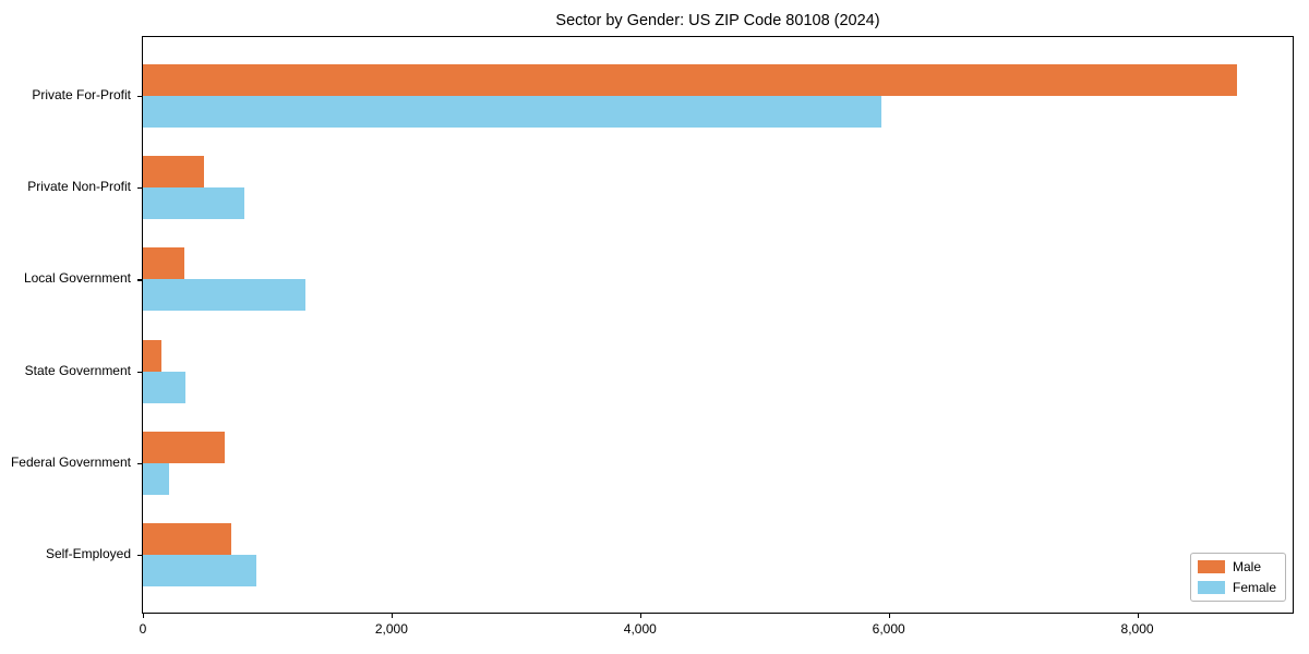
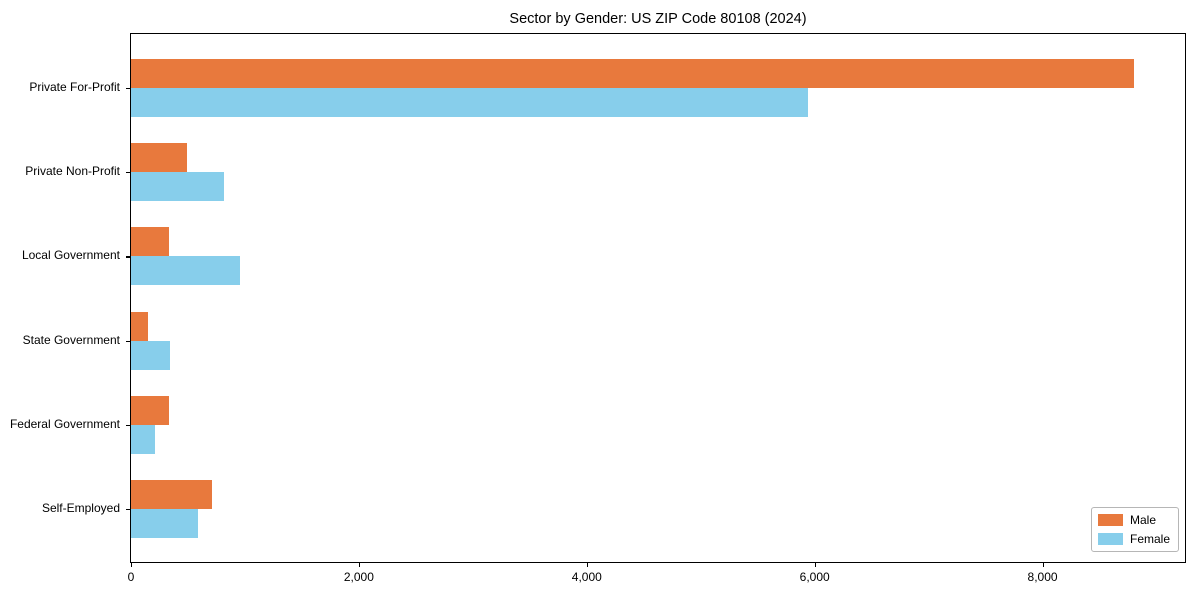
Female/Local Government: 1310 -> 960
Male/Federal Government: 660 -> 330
Female/Self-Employed: 910 -> 590
